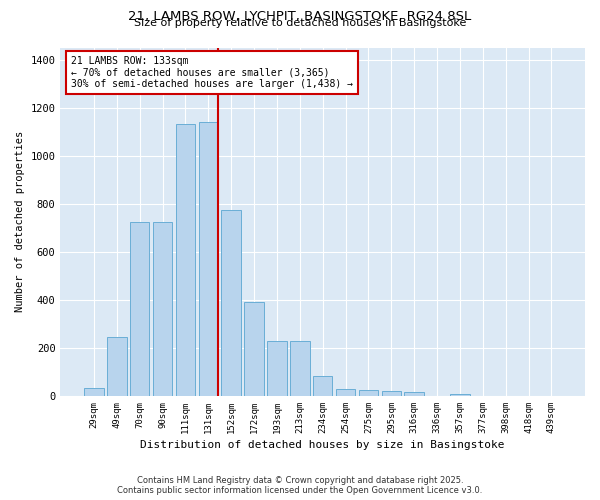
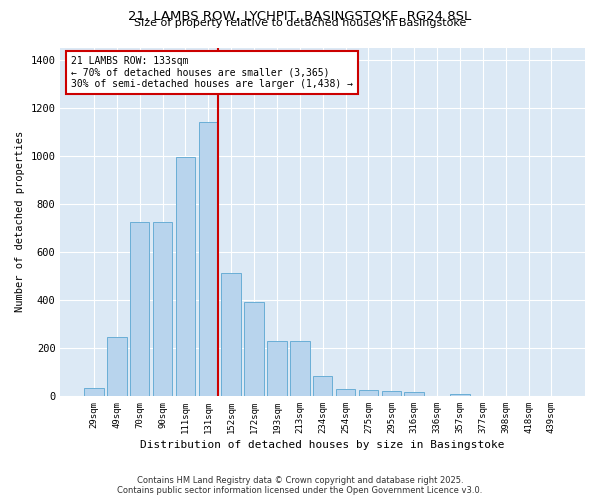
111sqm: 1130 -> 995
152sqm: 775 -> 510
